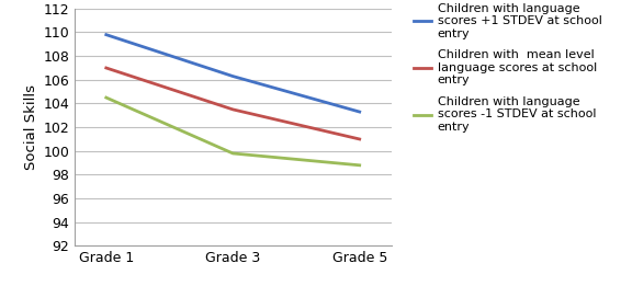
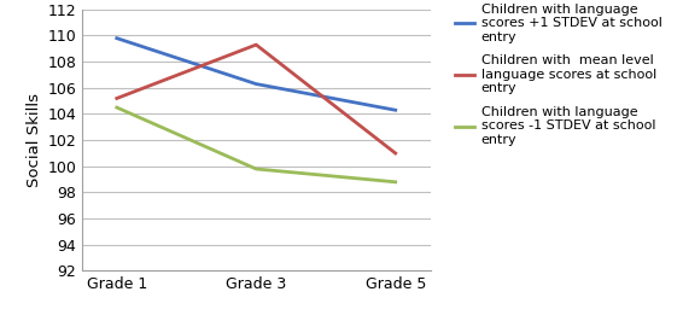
Children with mean level language scores at school entry/Grade 1: 107.0 -> 105.2
Children with mean level language scores at school entry/Grade 3: 103.5 -> 109.3
Children with language scores +1 STDEV at school entry/Grade 5: 103.3 -> 104.3
